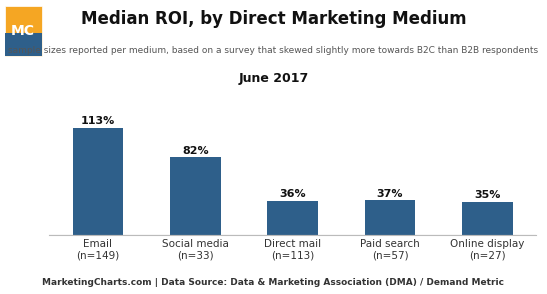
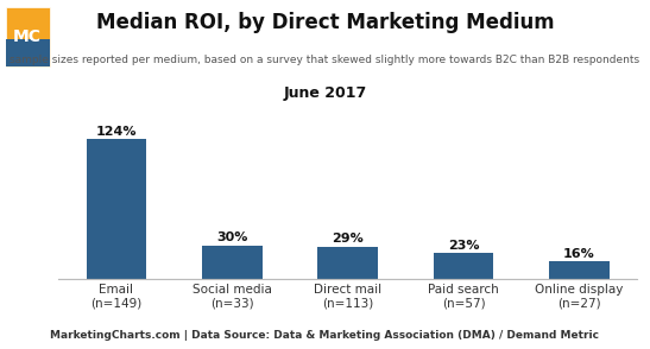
Email (n=149): 113% -> 124%
Social media (n=33): 82% -> 30%
Direct mail (n=113): 36% -> 29%
Paid search (n=57): 37% -> 23%
Online display (n=27): 35% -> 16%
